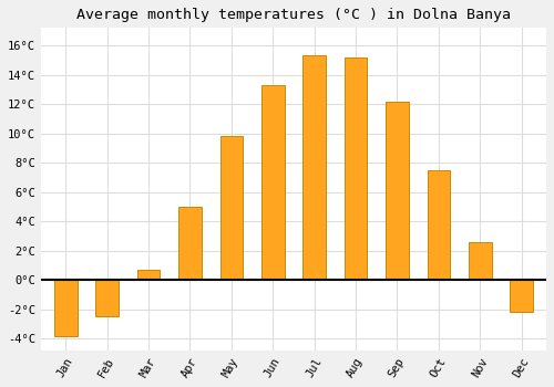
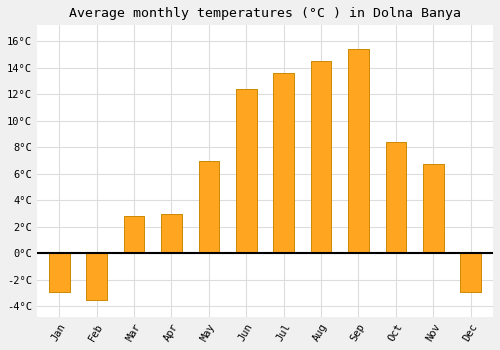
Jan: -3.8°C -> -2.9°C
Feb: -2.5°C -> -3.5°C
Mar: 0.7°C -> 2.8°C
Apr: 5.0°C -> 3.0°C
May: 9.8°C -> 7.0°C
Jun: 13.3°C -> 12.4°C
Jul: 15.3°C -> 13.6°C
Aug: 15.2°C -> 14.5°C
Sep: 12.2°C -> 15.4°C
Oct: 7.5°C -> 8.4°C
Nov: 2.6°C -> 6.7°C
Dec: -2.2°C -> -2.9°C
